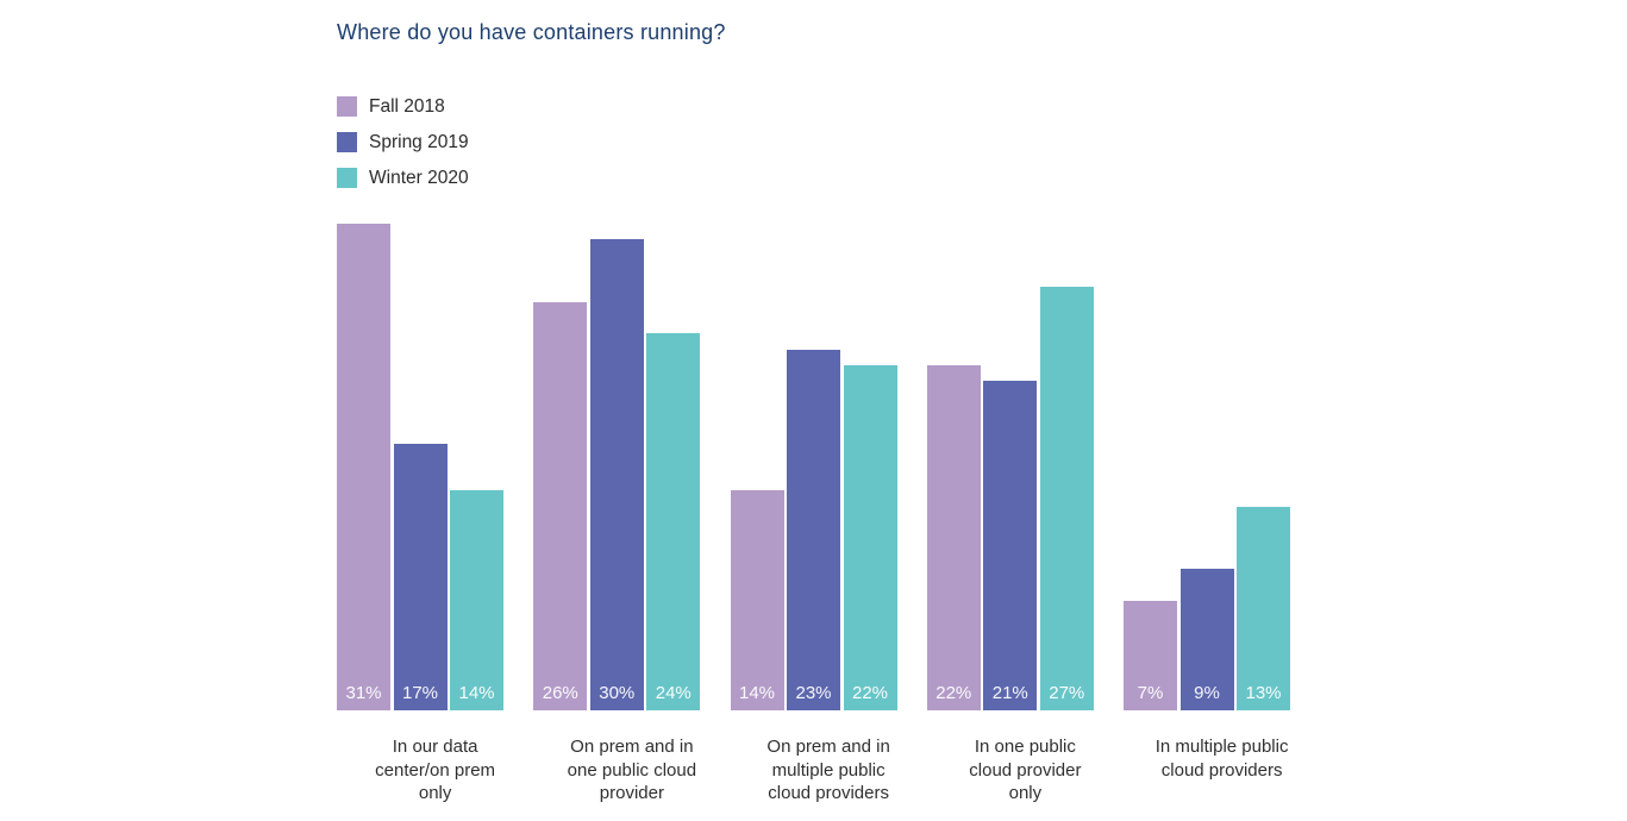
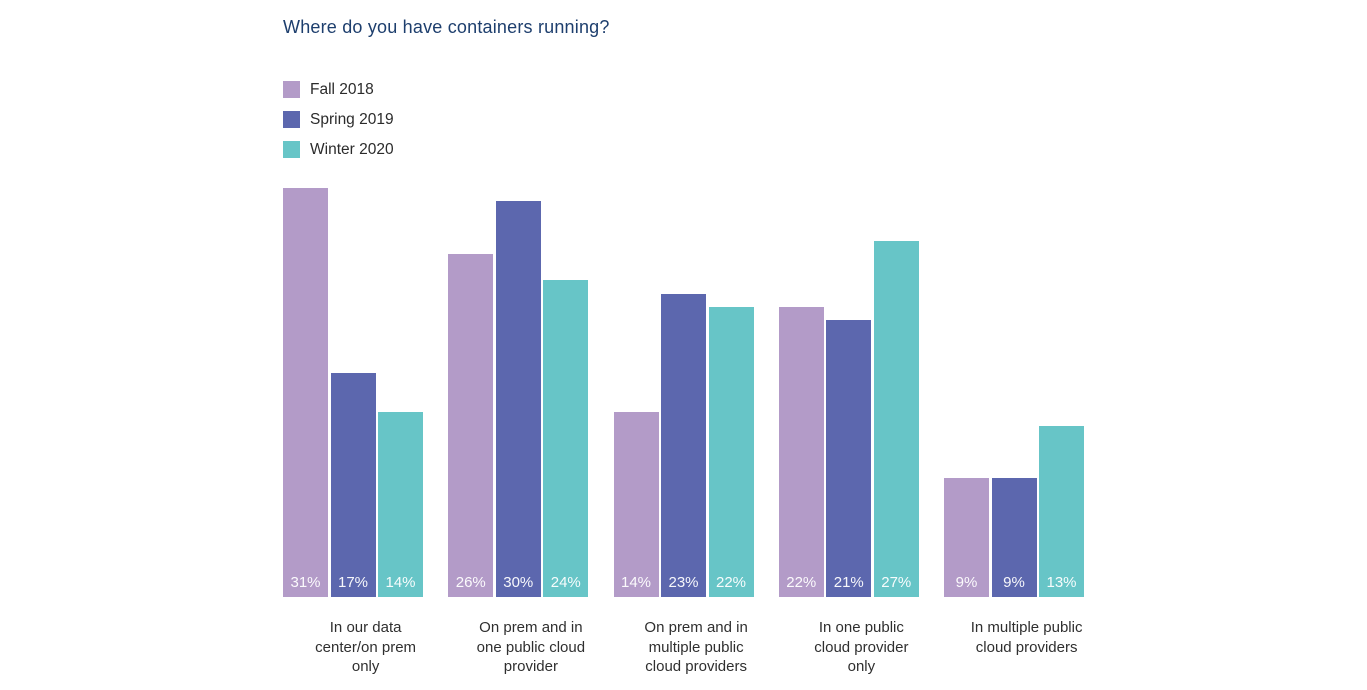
Fall 2018/In multiple public cloud providers: 7% -> 9%
